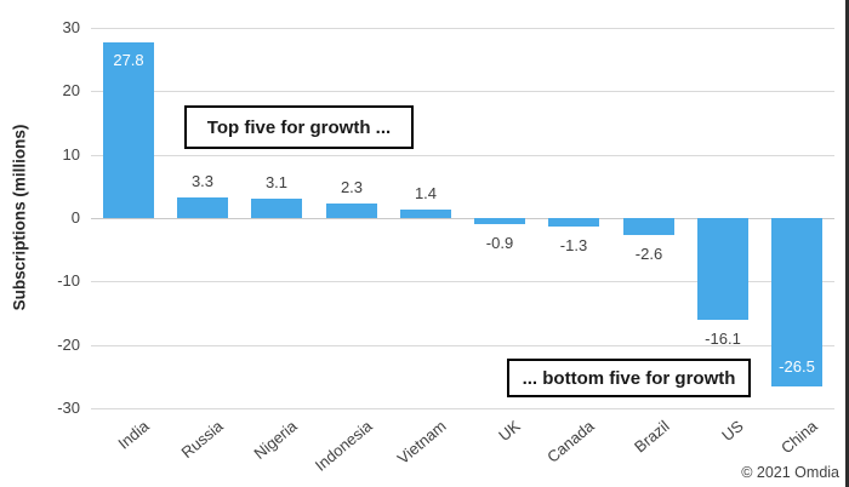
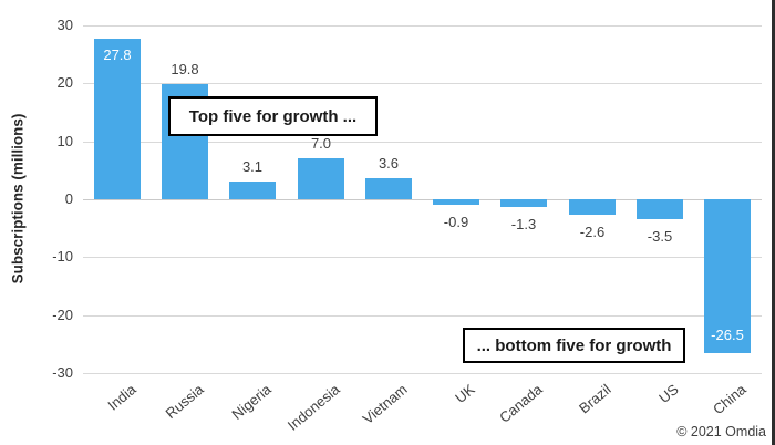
Russia: 3.3 -> 19.8
Indonesia: 2.3 -> 7.0
Vietnam: 1.4 -> 3.6
US: -16.1 -> -3.5
